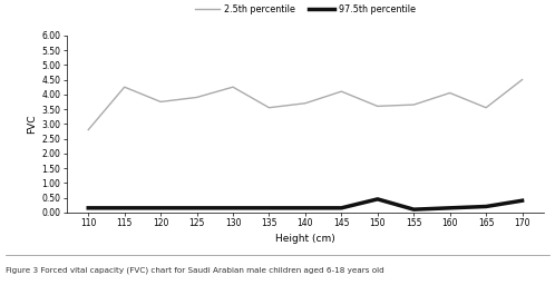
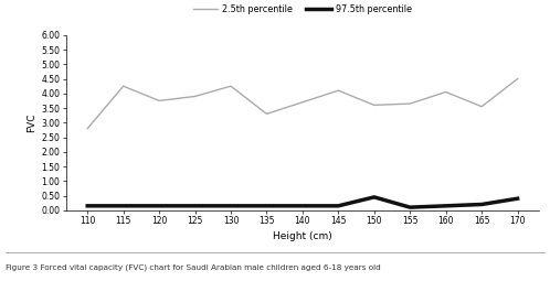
2.5th percentile/135: 3.55 -> 3.30
